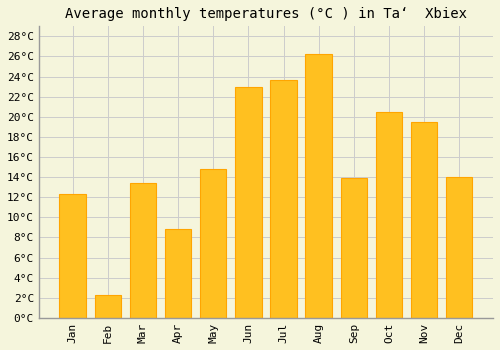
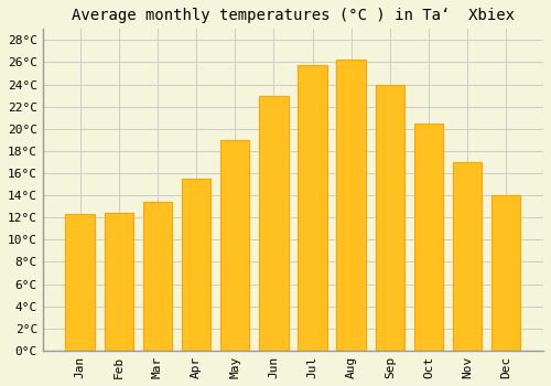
Feb: 2.3°C -> 12.4°C
Apr: 8.8°C -> 15.5°C
May: 14.8°C -> 19.0°C
Jul: 23.7°C -> 25.7°C
Sep: 13.9°C -> 24.0°C
Nov: 19.5°C -> 17.0°C
